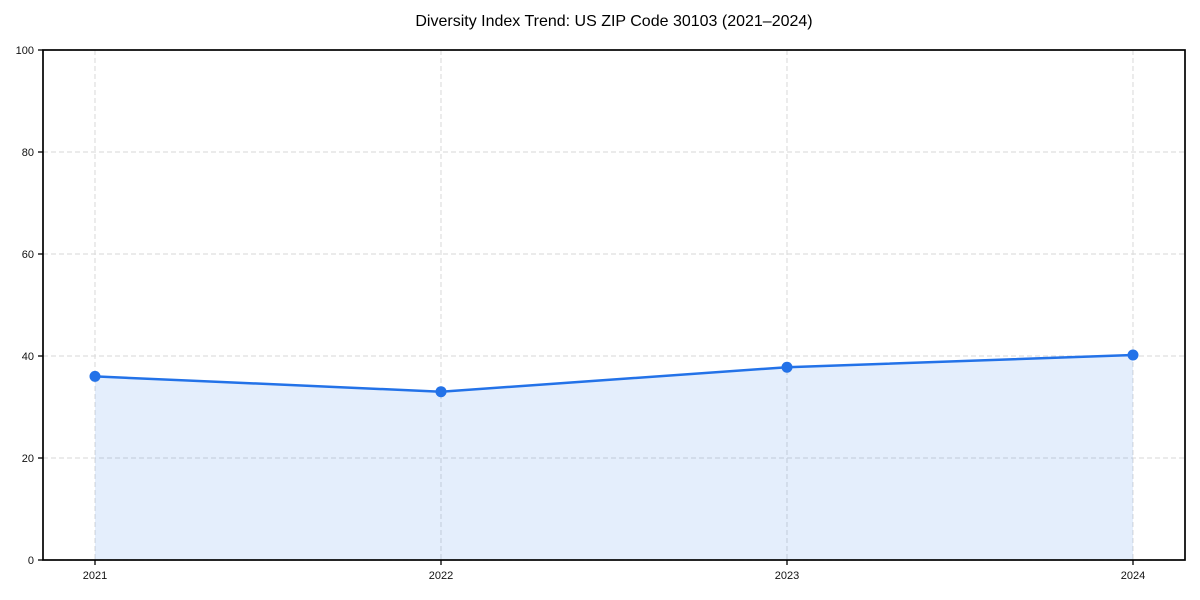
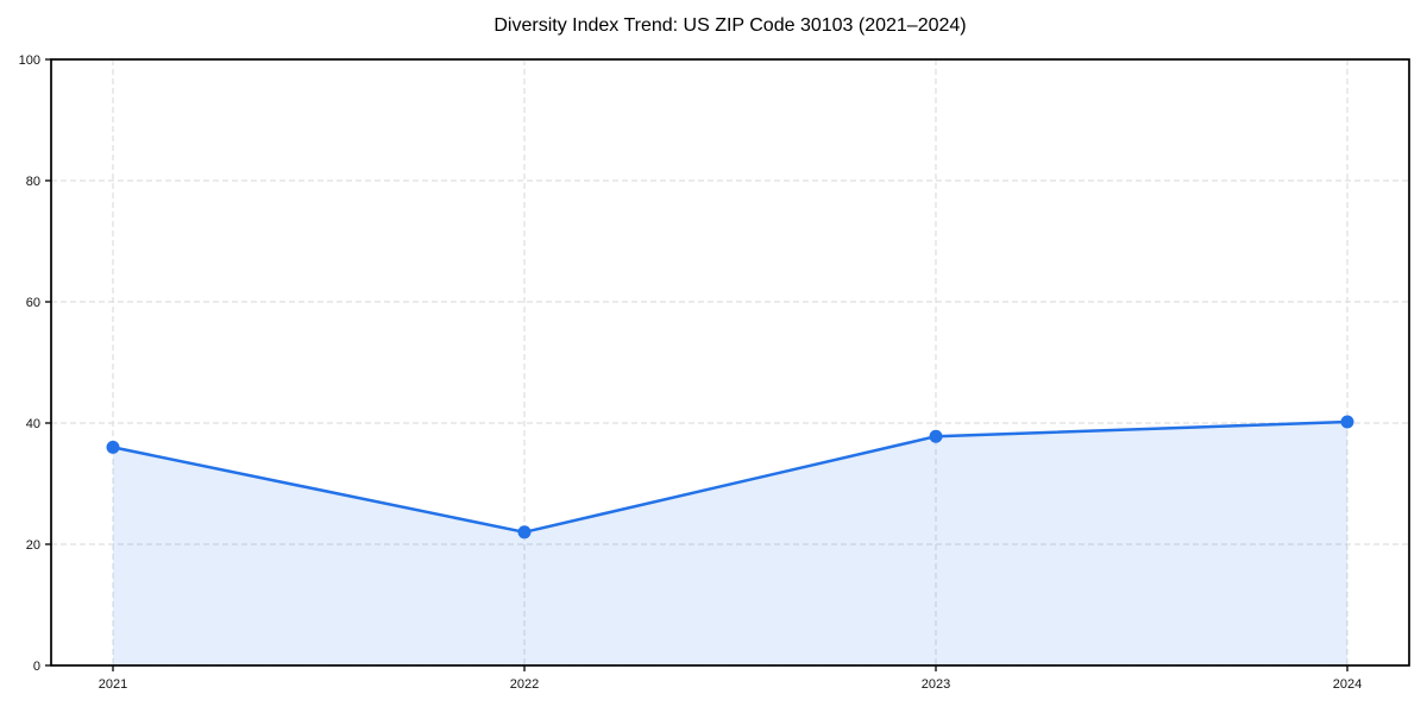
2022: 33 -> 22
